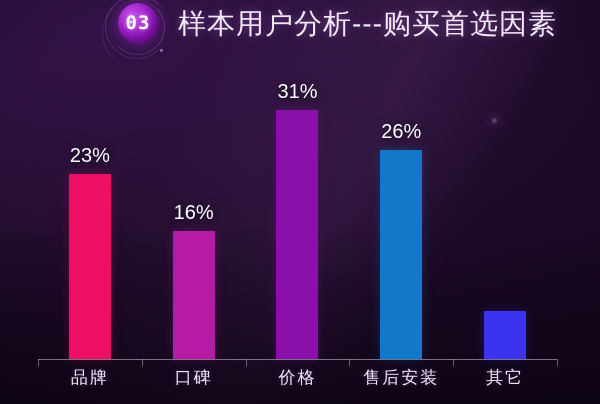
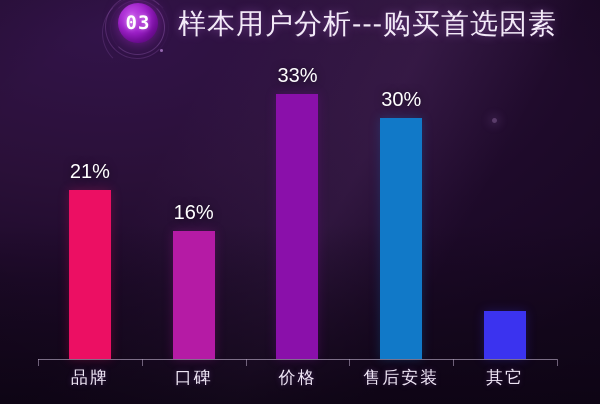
品牌: 23% -> 21%
价格: 31% -> 33%
售后安装: 26% -> 30%
